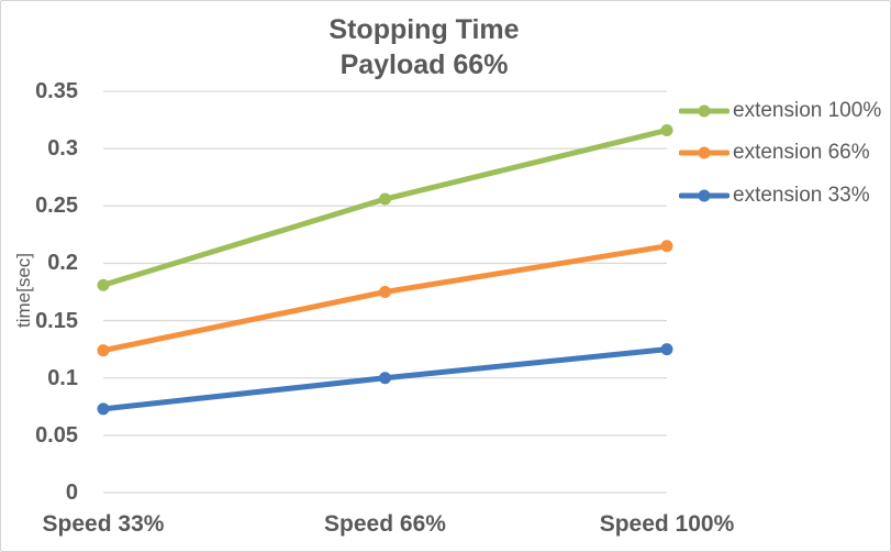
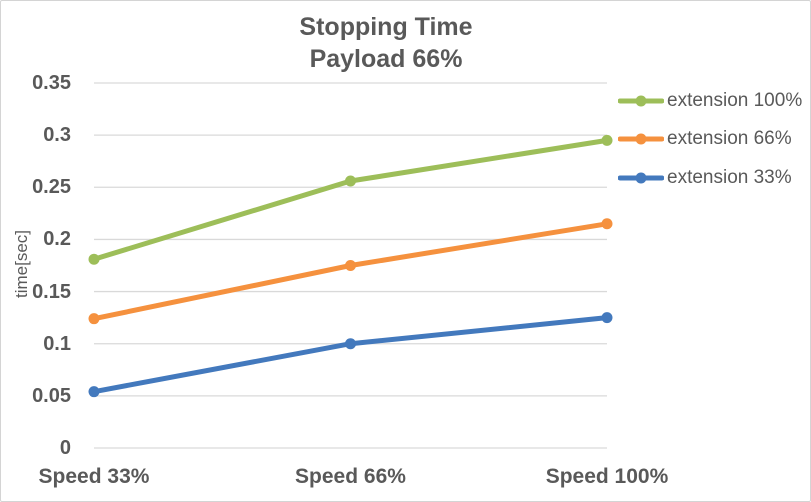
extension 33%/Speed 33%: 0.073 -> 0.054
extension 100%/Speed 100%: 0.316 -> 0.295
